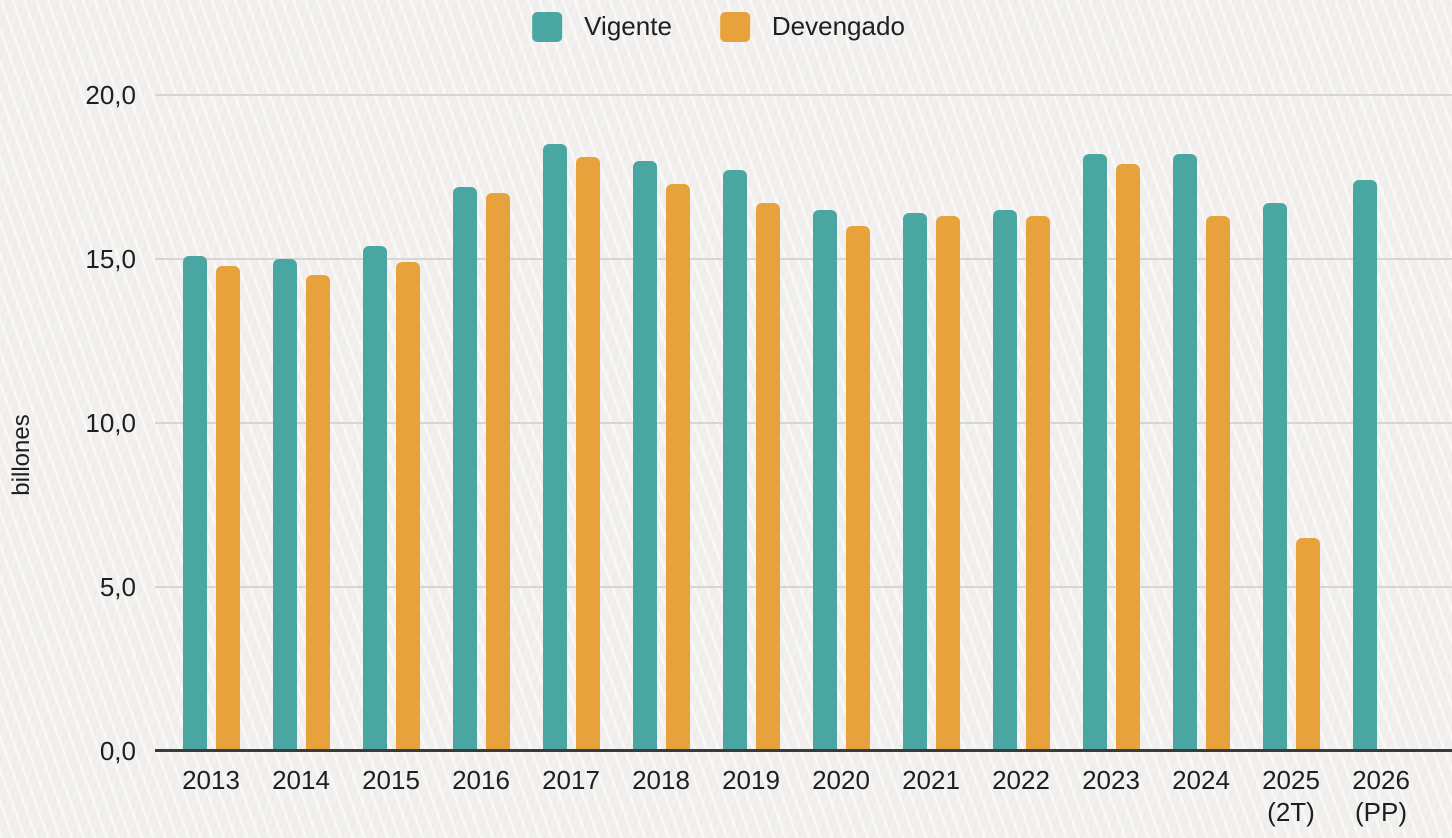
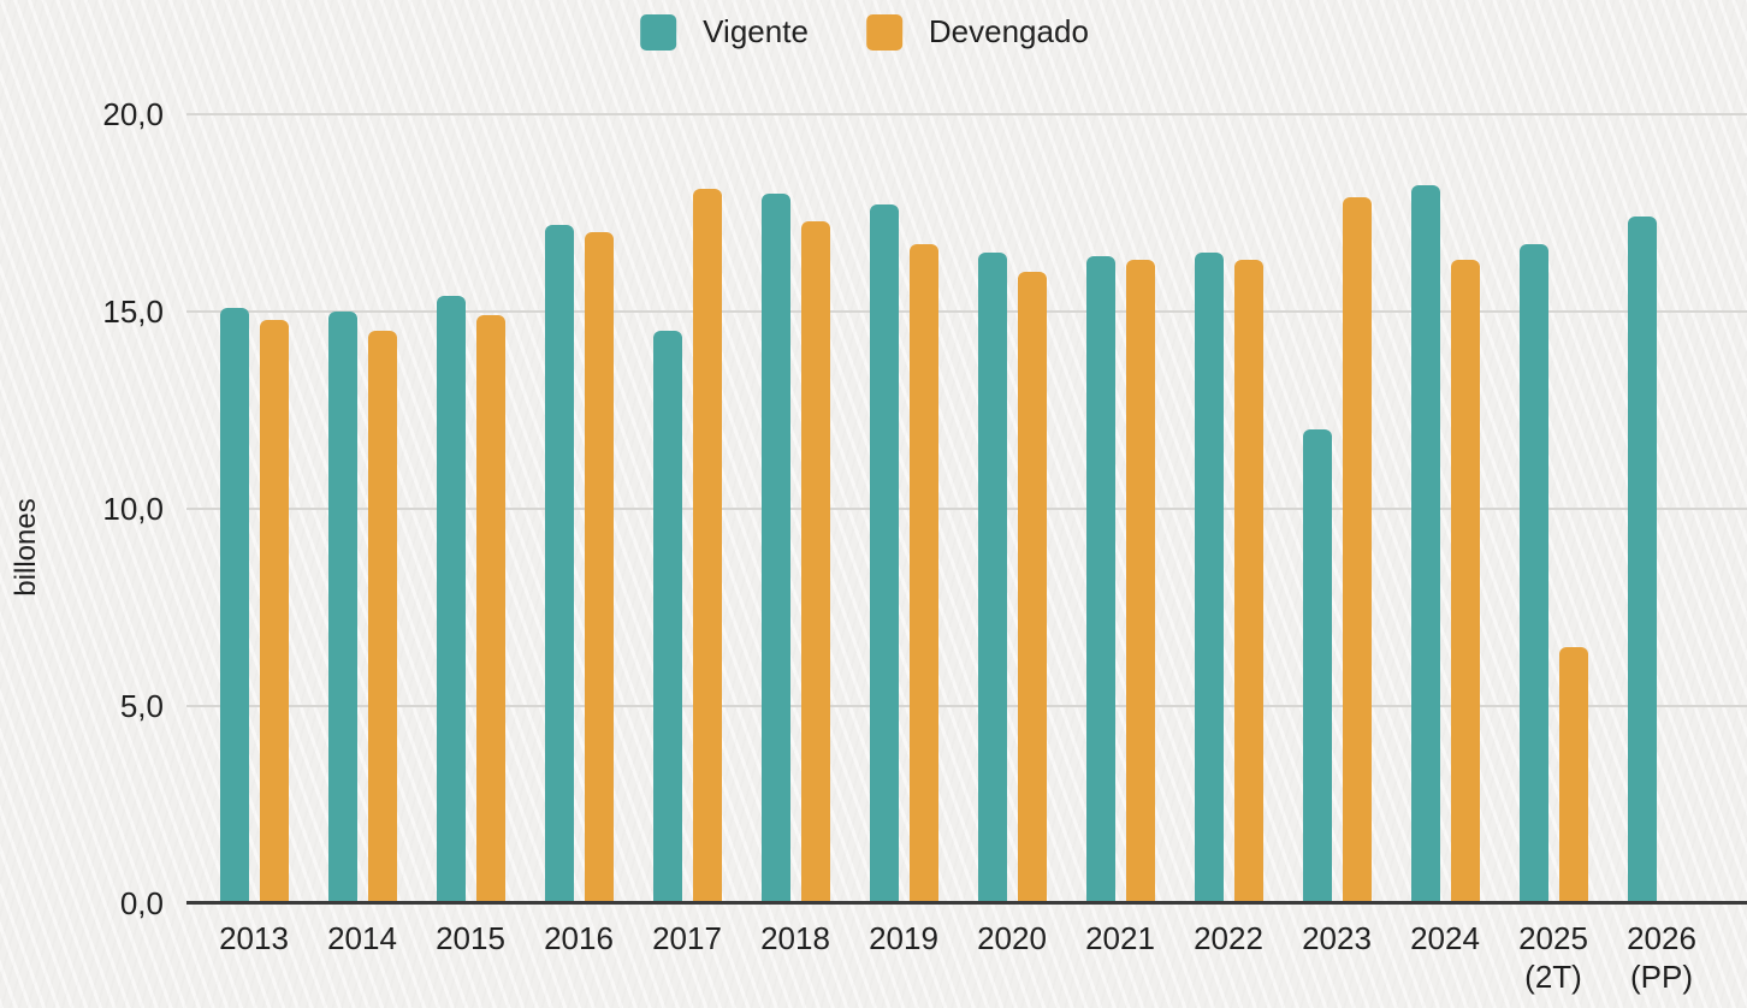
Vigente/2017: 18,5 -> 14,5
Vigente/2023: 18,2 -> 12,0
